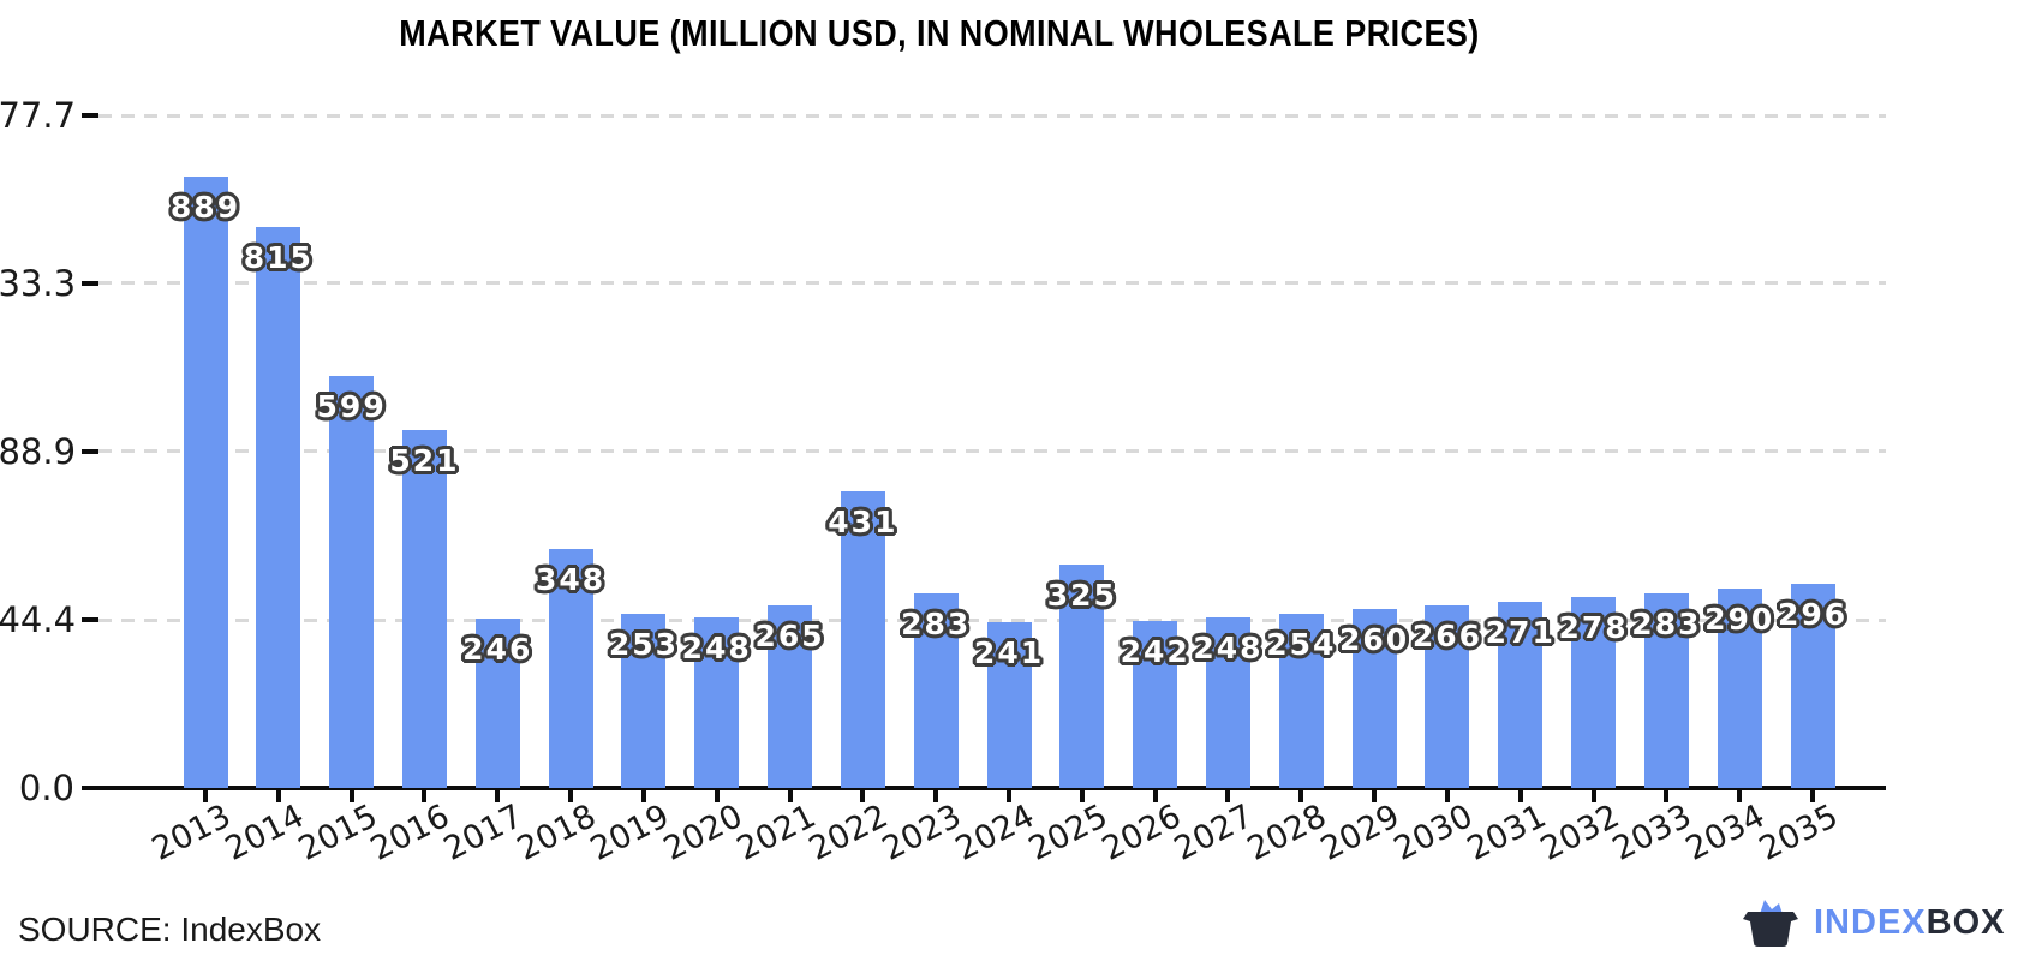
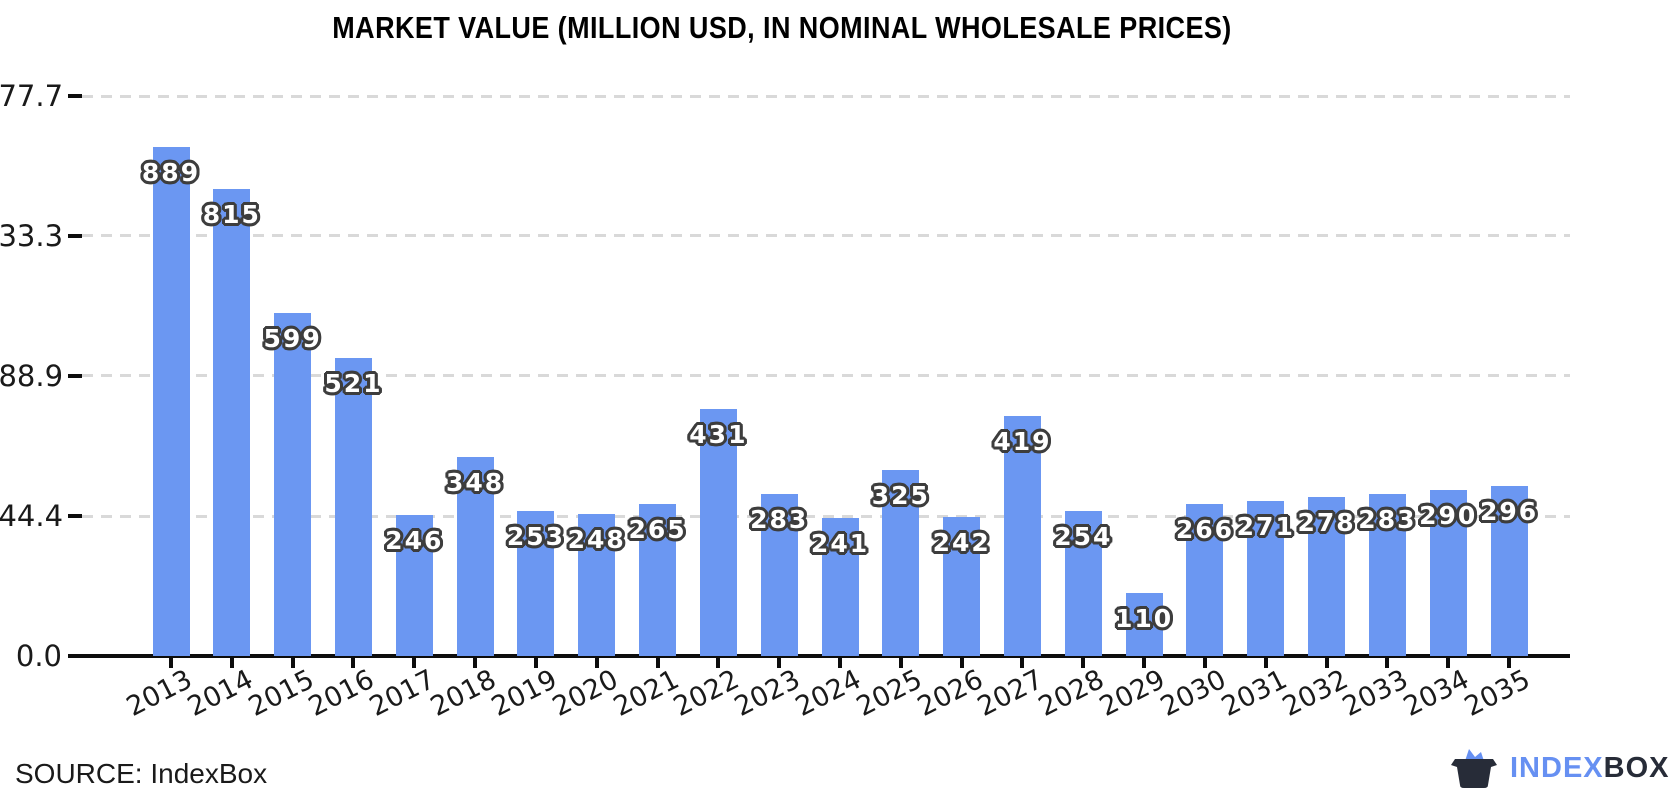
2027: 248 -> 419
2029: 260 -> 110
